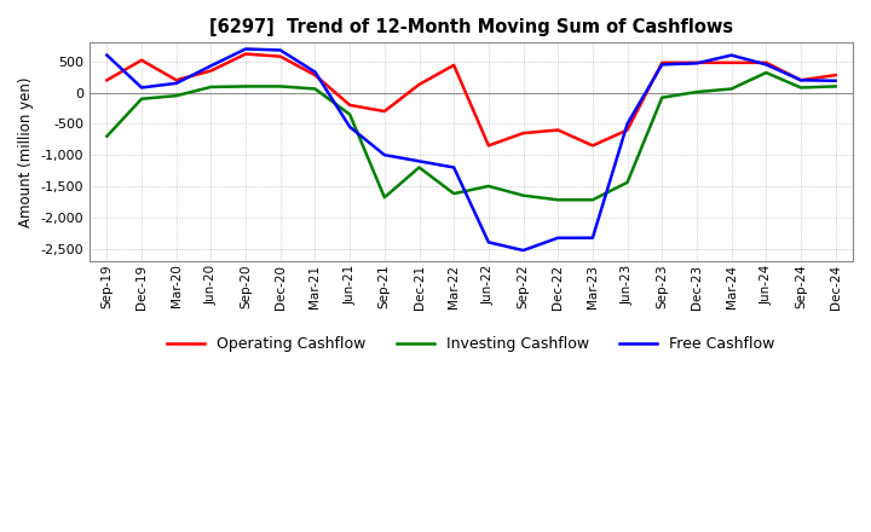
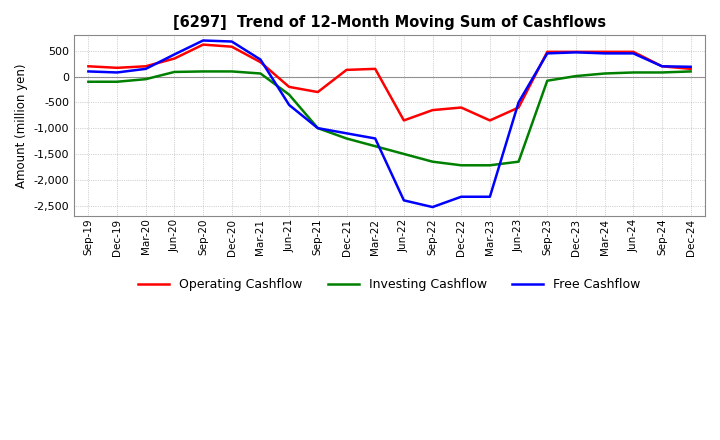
Investing Cashflow/Sep-19: -700 -> -100
Free Cashflow/Sep-19: 600 -> 100
Operating Cashflow/Dec-19: 520 -> 170
Investing Cashflow/Sep-21: -1,680 -> -1,000
Operating Cashflow/Mar-22: 440 -> 150
Investing Cashflow/Mar-22: -1,620 -> -1,350
Investing Cashflow/Jun-23: -1,440 -> -1,650
Free Cashflow/Mar-24: 600 -> 450
Investing Cashflow/Jun-24: 320 -> 80
Operating Cashflow/Dec-24: 280 -> 150
